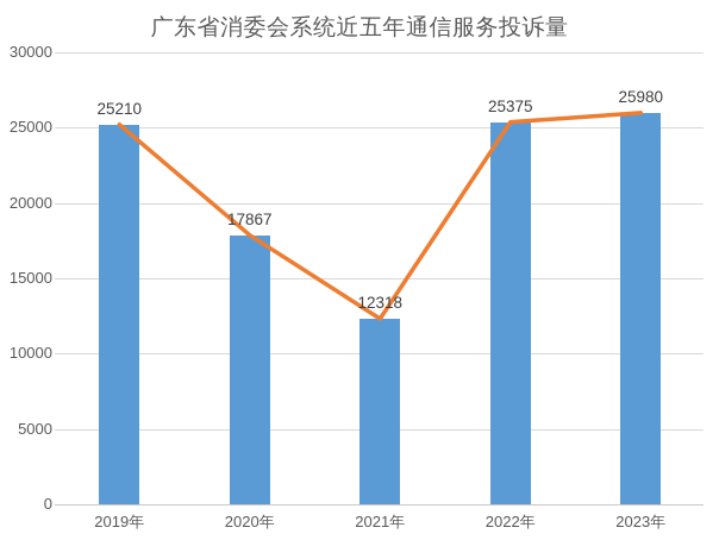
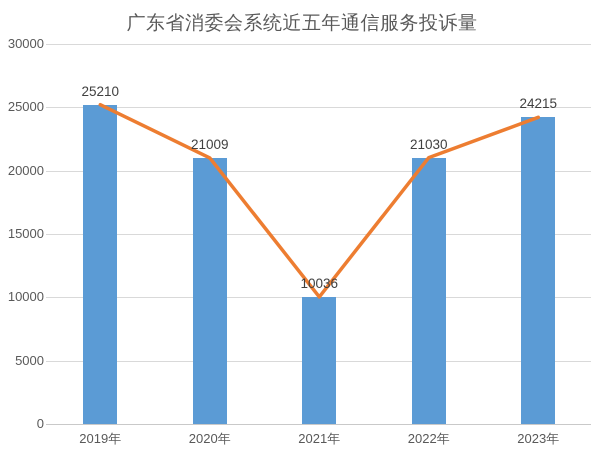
2020年: 17867 -> 21009
2021年: 12318 -> 10036
2022年: 25375 -> 21030
2023年: 25980 -> 24215
